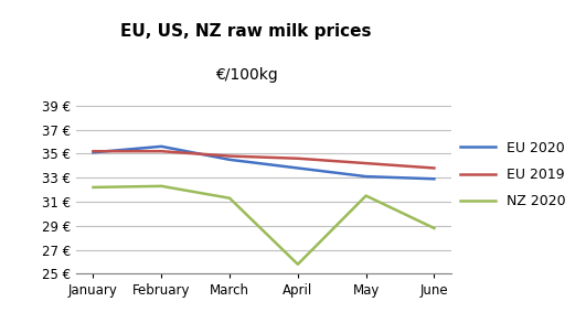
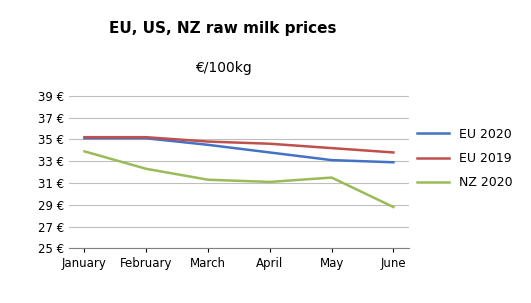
NZ 2020/January: 32.2 € -> 33.9 €
EU 2020/February: 35.6 € -> 35.1 €
NZ 2020/April: 25.8 € -> 31.1 €
